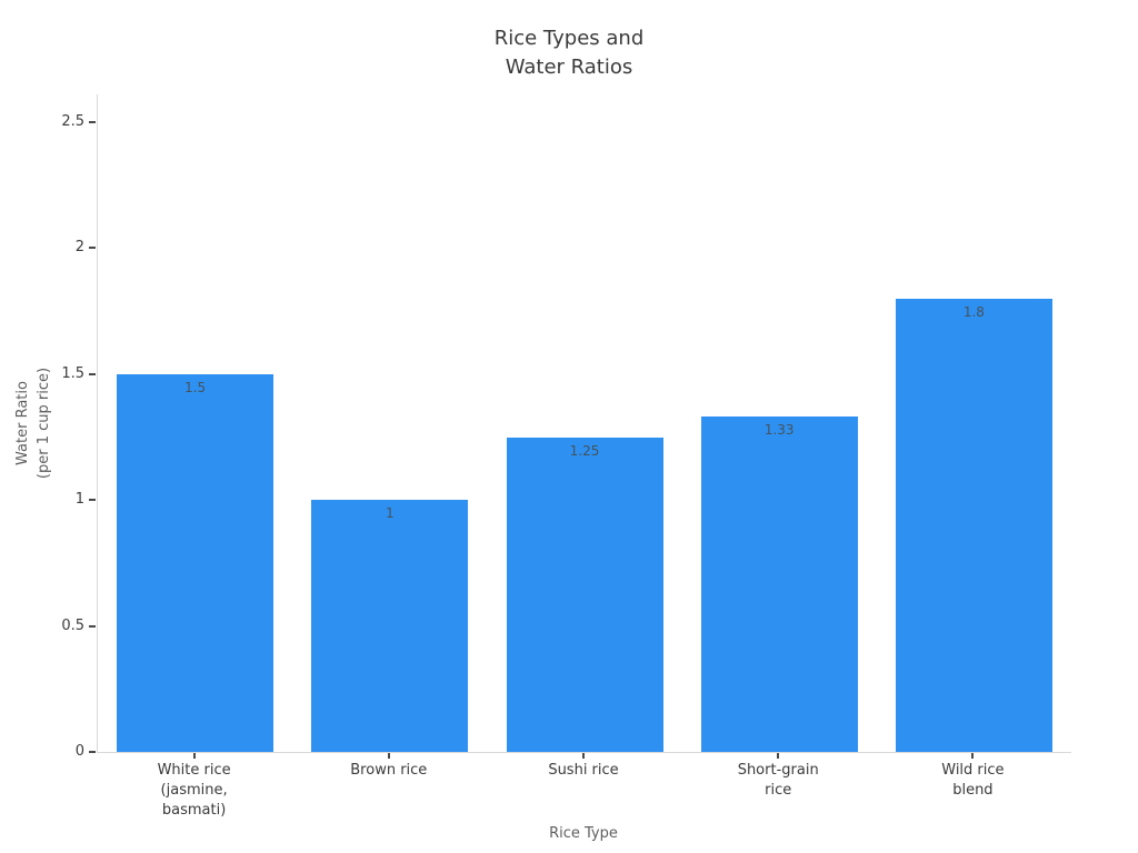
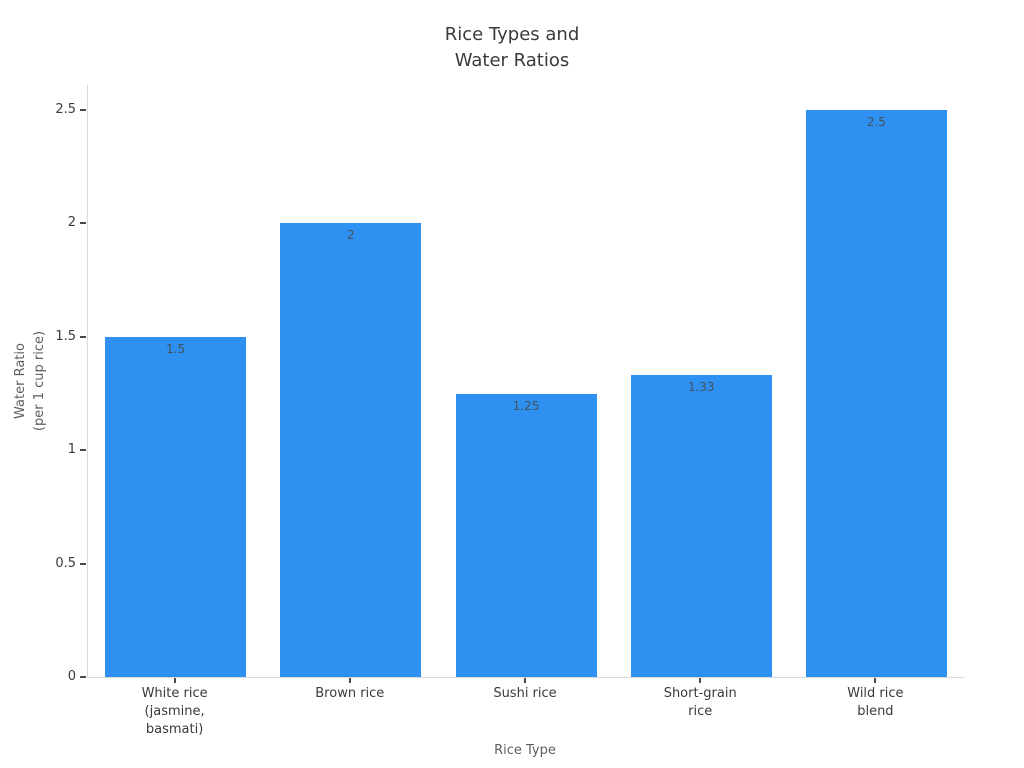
Brown rice: 1 -> 2
Wild rice blend: 1.8 -> 2.5
